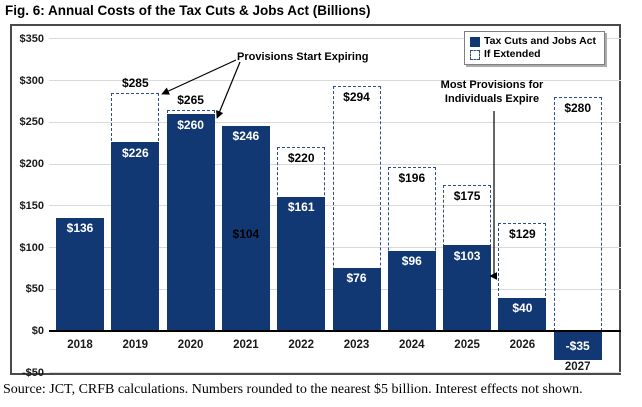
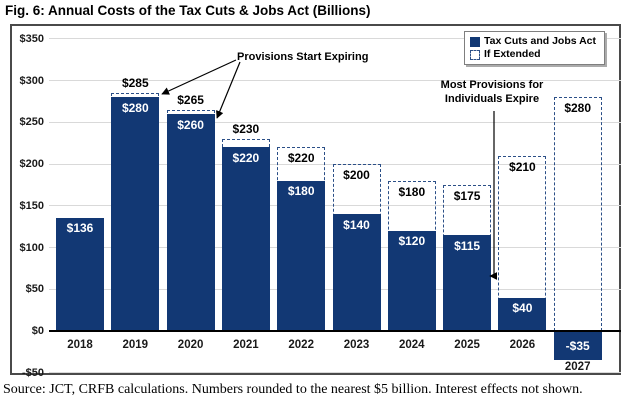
Tax Cuts and Jobs Act/2019: $226 -> $280
Tax Cuts and Jobs Act/2021: $246 -> $220
If Extended/2021: $104 -> $230
Tax Cuts and Jobs Act/2022: $161 -> $180
Tax Cuts and Jobs Act/2023: $76 -> $140
If Extended/2023: $294 -> $200
Tax Cuts and Jobs Act/2024: $96 -> $120
If Extended/2024: $196 -> $180
Tax Cuts and Jobs Act/2025: $103 -> $115
If Extended/2026: $129 -> $210
